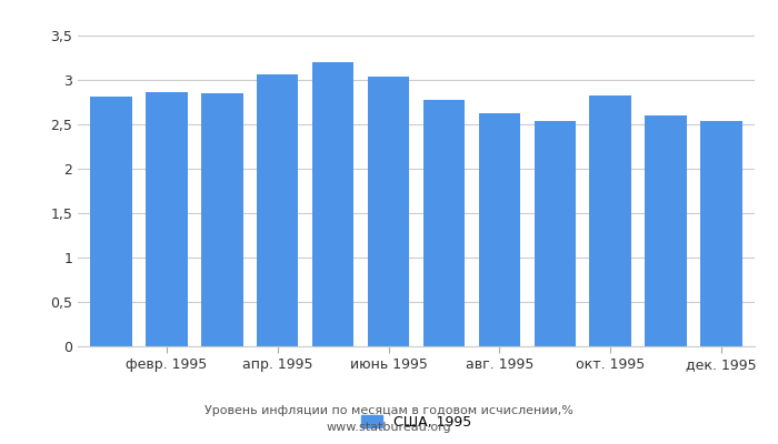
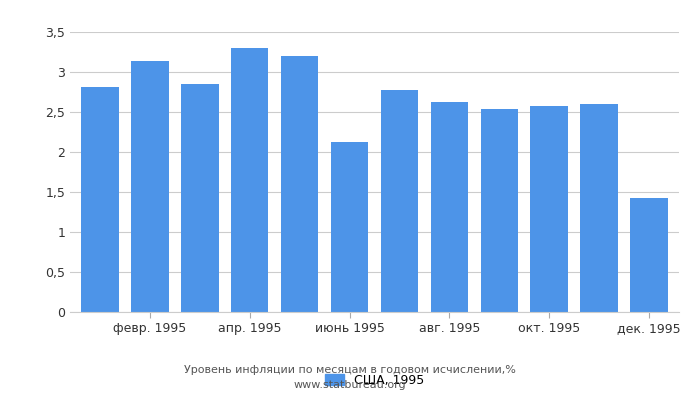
февр. 1995: 2,86 -> 3,14
апр. 1995: 3,06 -> 3,30
июнь 1995: 3,04 -> 2,12
окт. 1995: 2,82 -> 2,58
дек. 1995: 2,54 -> 1,42
